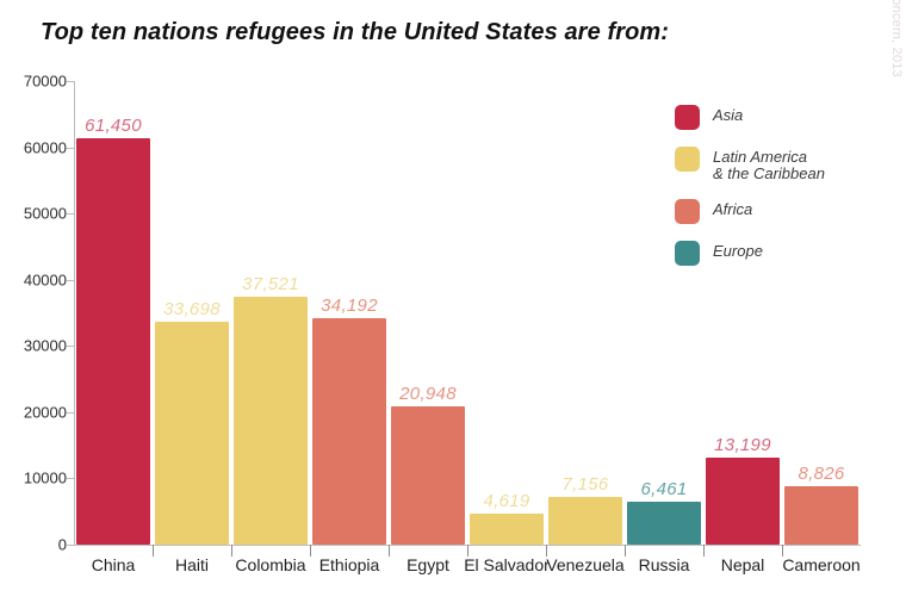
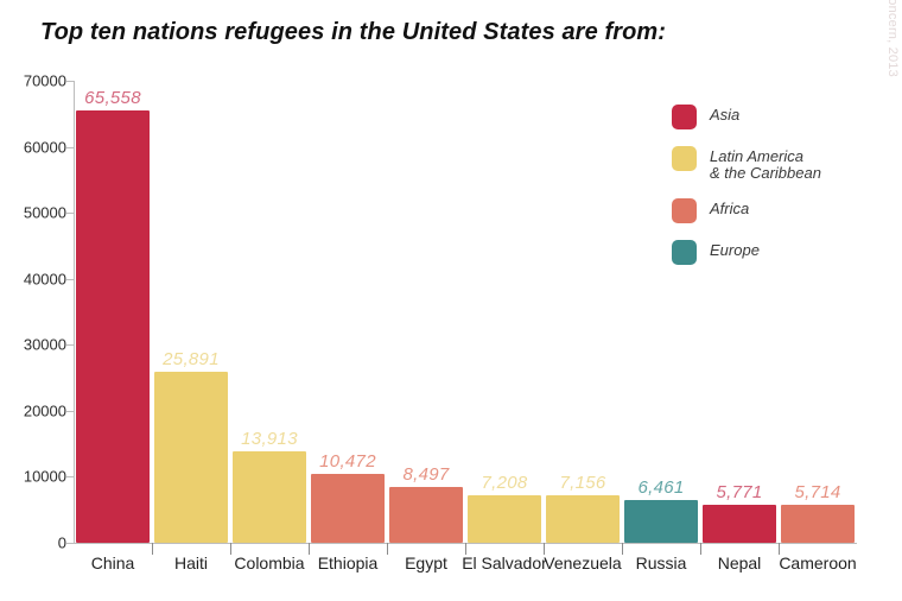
China: 61,450 -> 65,558
Haiti: 33,698 -> 25,891
Colombia: 37,521 -> 13,913
Ethiopia: 34,192 -> 10,472
Egypt: 20,948 -> 8,497
El Salvador: 4,619 -> 7,208
Nepal: 13,199 -> 5,771
Cameroon: 8,826 -> 5,714
